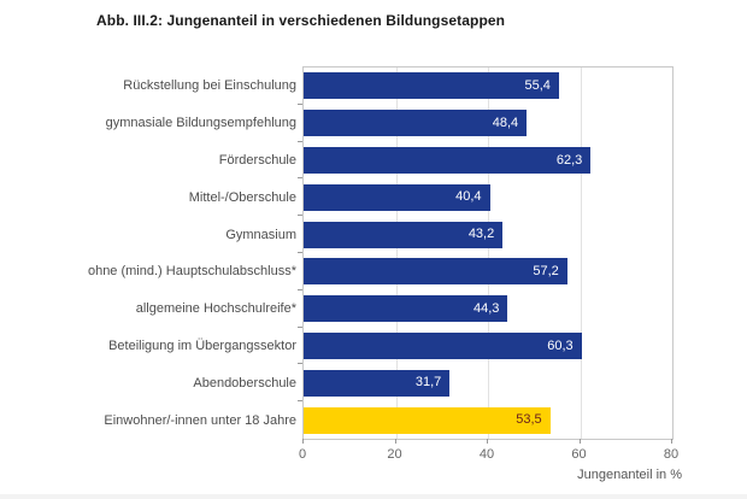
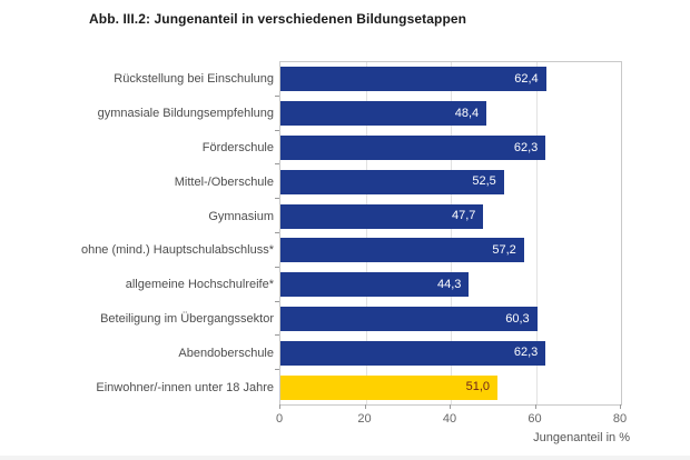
Rückstellung bei Einschulung: 55,4 -> 62,4
Mittel-/Oberschule: 40,4 -> 52,5
Gymnasium: 43,2 -> 47,7
Abendoberschule: 31,7 -> 62,3
Einwohner/-innen unter 18 Jahre: 53,5 -> 51,0
